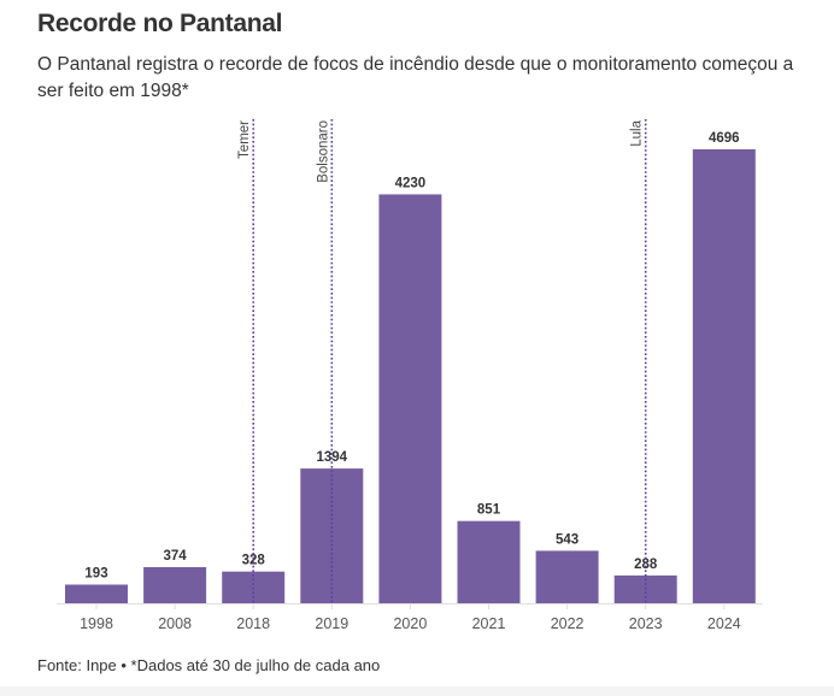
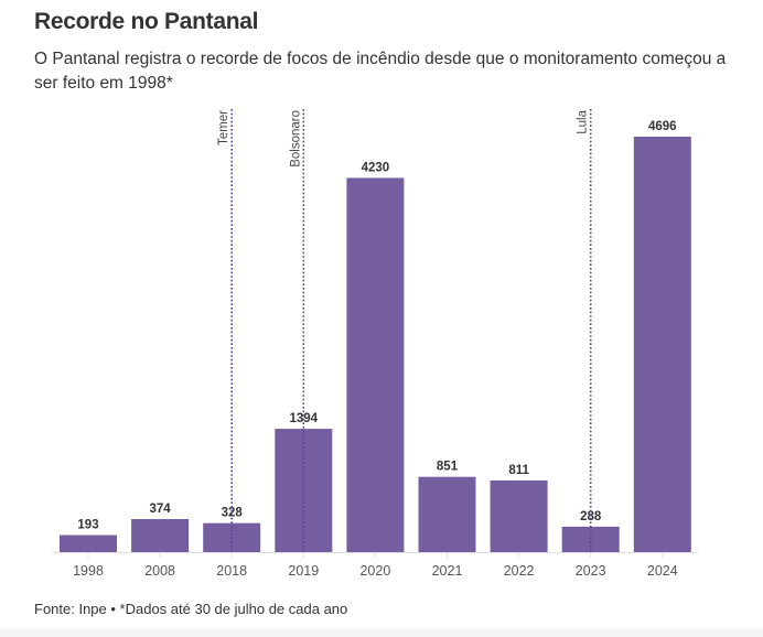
2022: 543 -> 811
